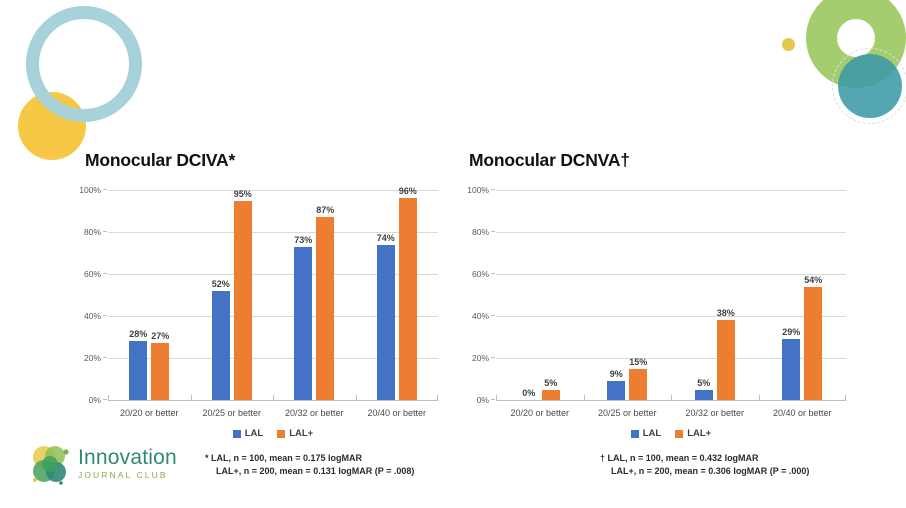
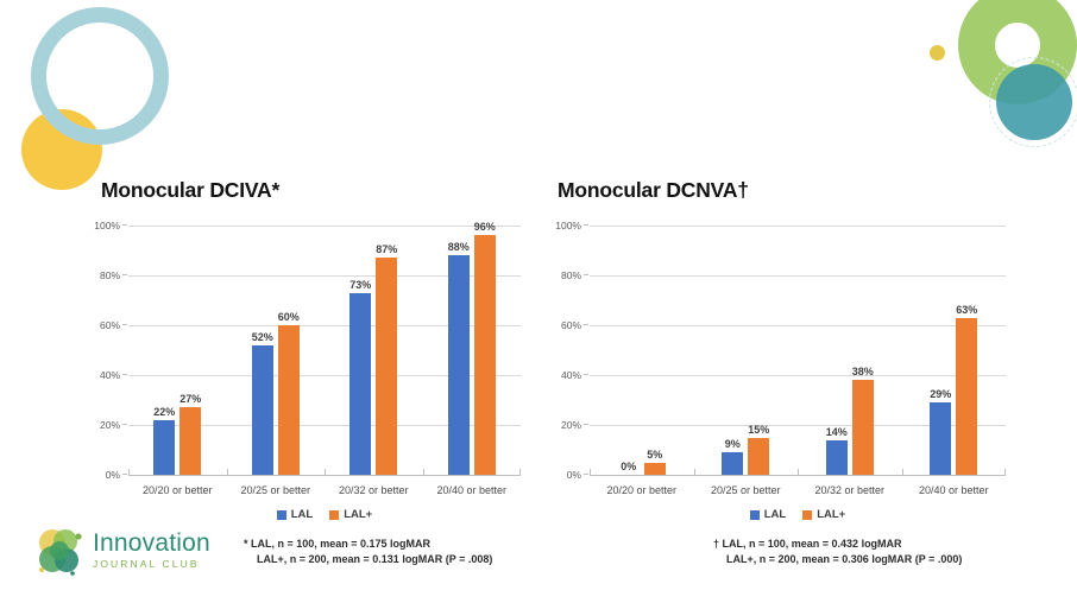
Monocular DCIVA*/LAL/20/20 or better: 28% -> 22%
Monocular DCIVA*/LAL+/20/25 or better: 95% -> 60%
Monocular DCIVA*/LAL/20/40 or better: 74% -> 88%
Monocular DCNVA†/LAL/20/32 or better: 5% -> 14%
Monocular DCNVA†/LAL+/20/40 or better: 54% -> 63%
